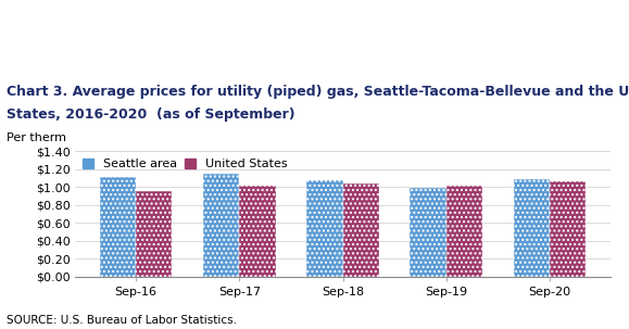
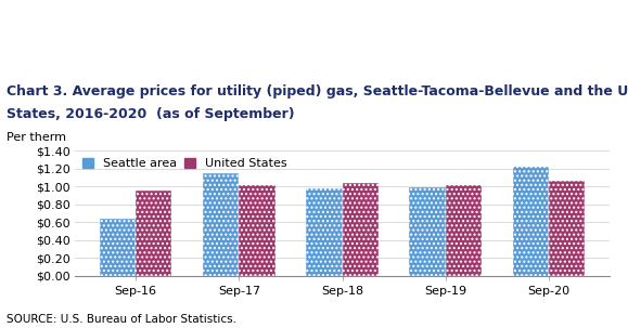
Seattle area/Sep-16: $1.11 -> $0.64
Seattle area/Sep-18: $1.08 -> $0.98
Seattle area/Sep-20: $1.09 -> $1.22
